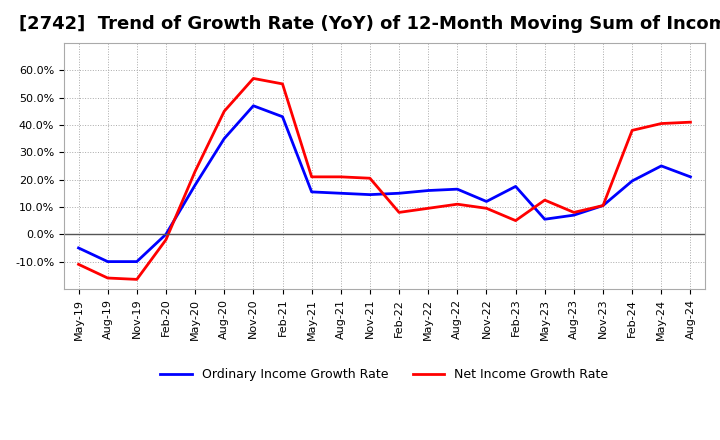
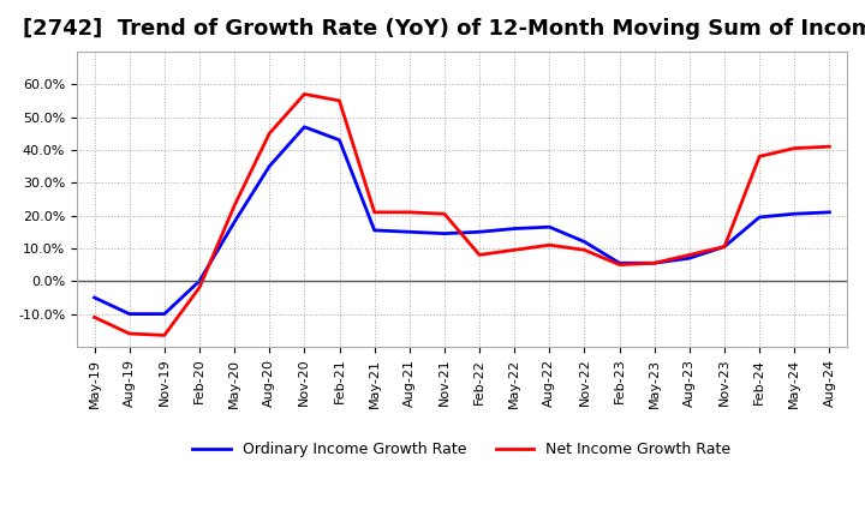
Ordinary Income Growth Rate/Feb-23: 17.5% -> 5.5%
Net Income Growth Rate/May-23: 12.5% -> 5.5%
Ordinary Income Growth Rate/May-24: 25.0% -> 20.5%
